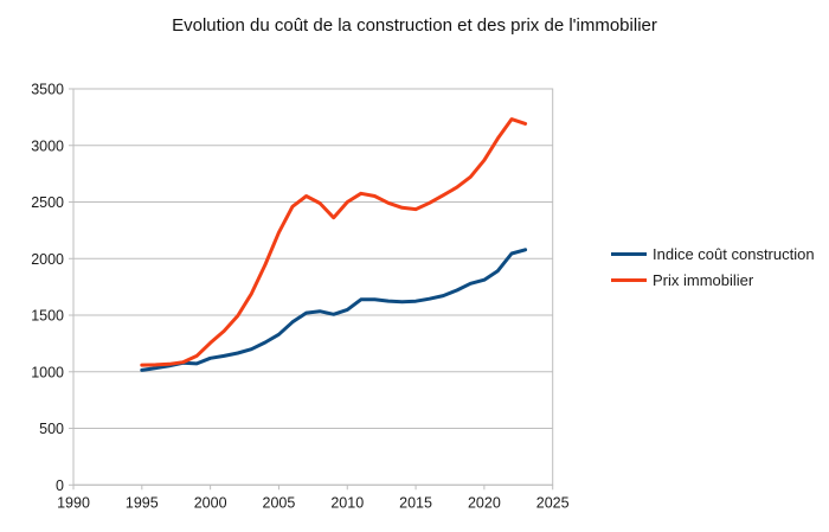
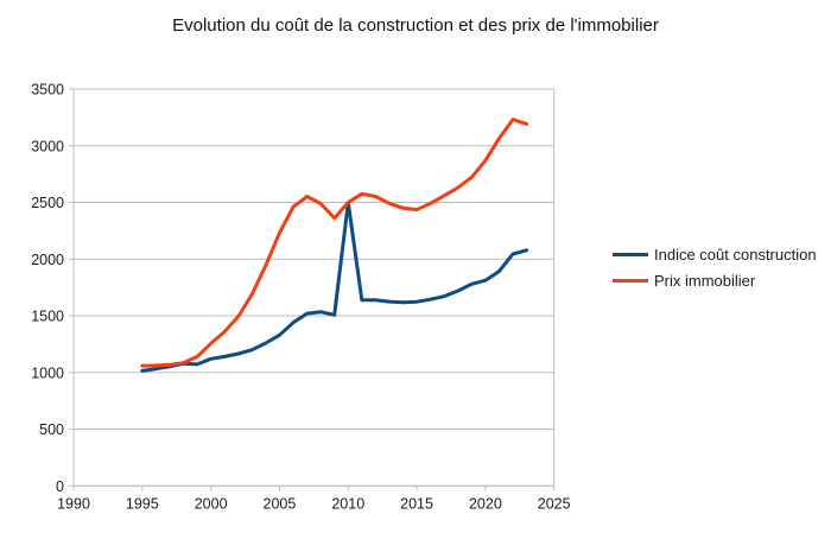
Indice coût construction/2010: 1500 -> 2500
